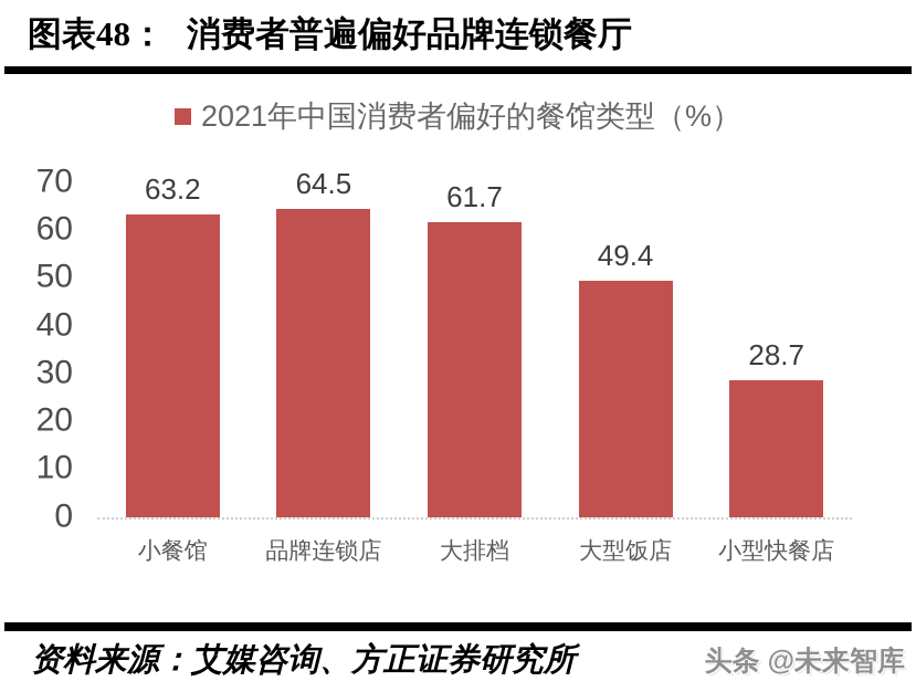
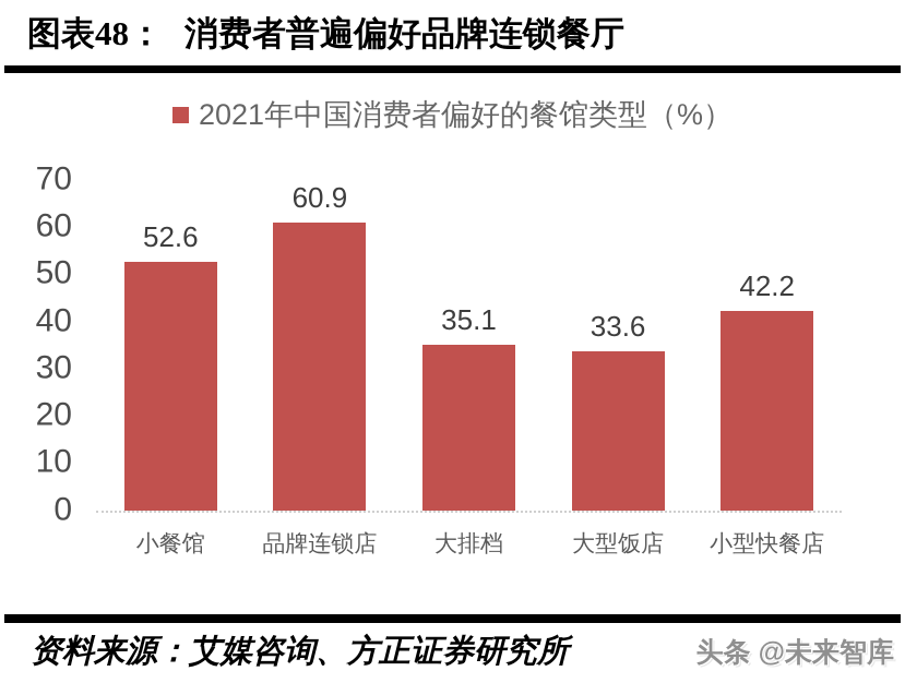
小餐馆: 63.2 -> 52.6
品牌连锁店: 64.5 -> 60.9
大排档: 61.7 -> 35.1
大型饭店: 49.4 -> 33.6
小型快餐店: 28.7 -> 42.2
